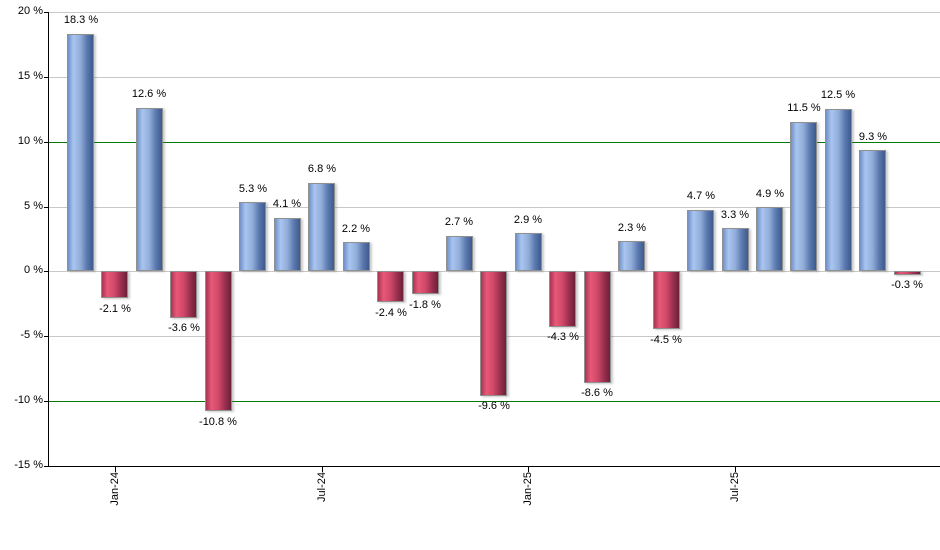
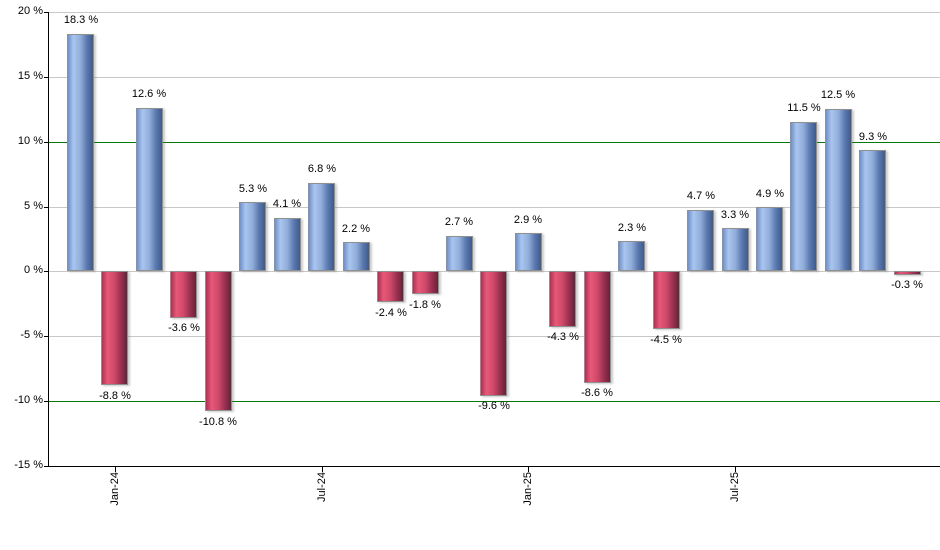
Jan-24: -2.1 -> -8.8
